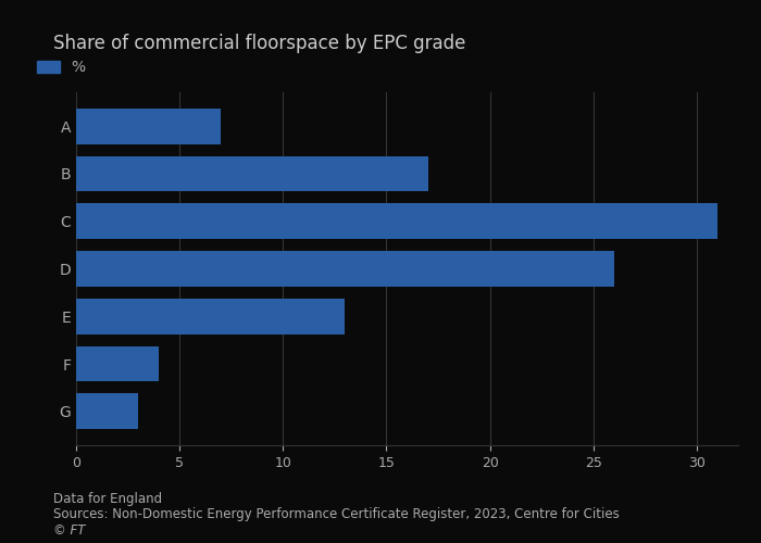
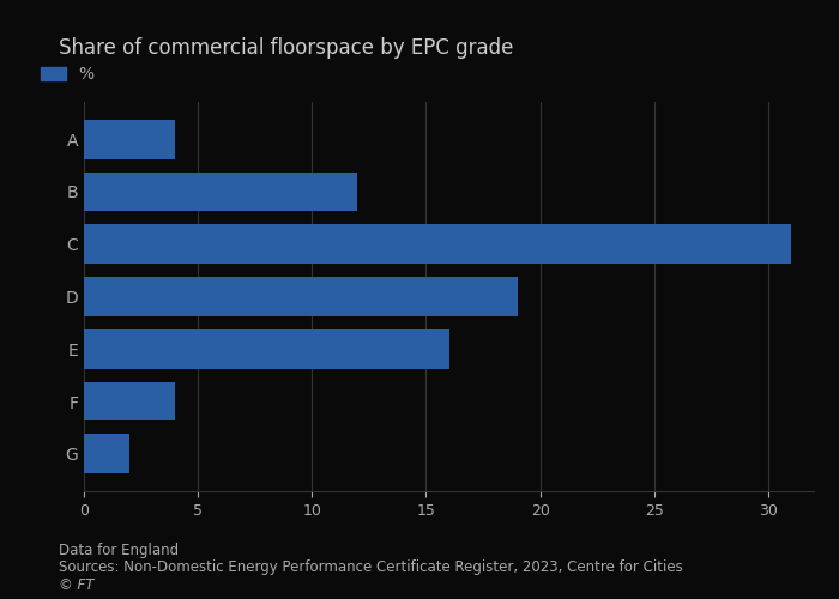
A: 7 -> 4
B: 17 -> 12
D: 26 -> 19
E: 13 -> 16
G: 3 -> 2
